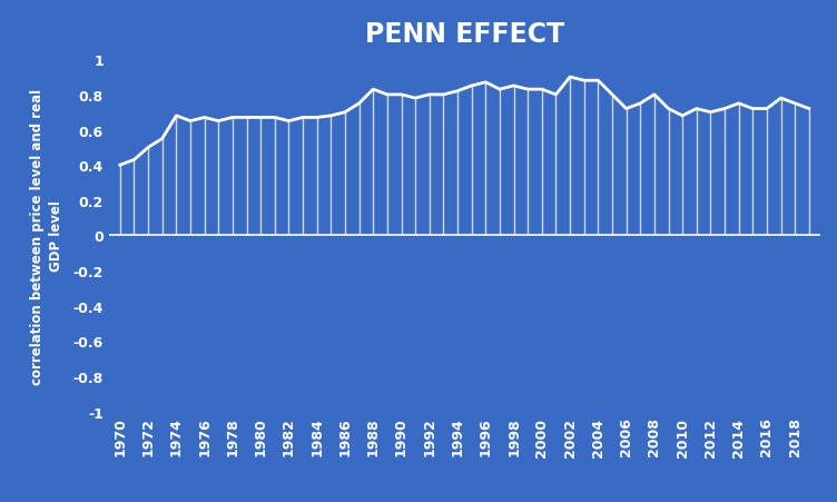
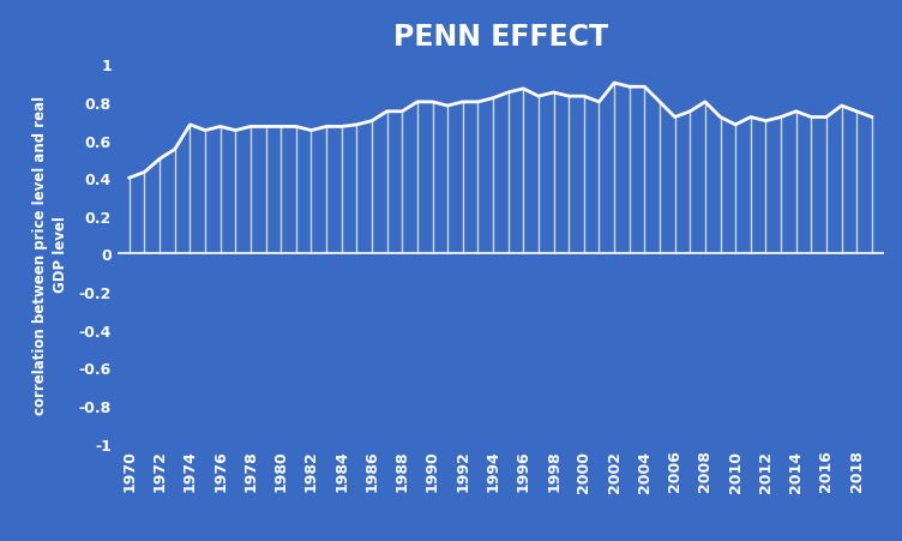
1988: 0.83 -> 0.75
